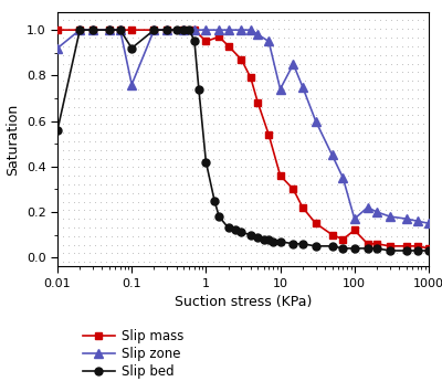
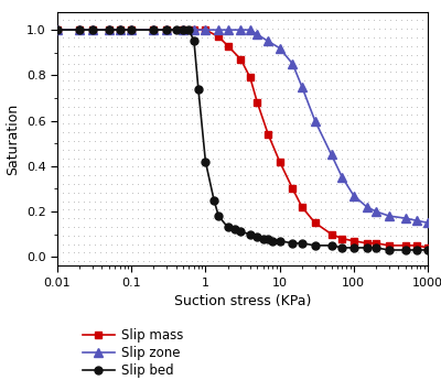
Slip zone/0.01: 0.92 -> 1.00
Slip bed/0.01: 0.56 -> 1.00
Slip zone/0.1: 0.76 -> 1.00
Slip bed/0.1: 0.92 -> 1.00
Slip mass/1: 0.95 -> 1.00
Slip mass/10: 0.36 -> 0.42
Slip zone/10: 0.74 -> 0.92
Slip mass/100: 0.12 -> 0.07
Slip zone/100: 0.17 -> 0.27
